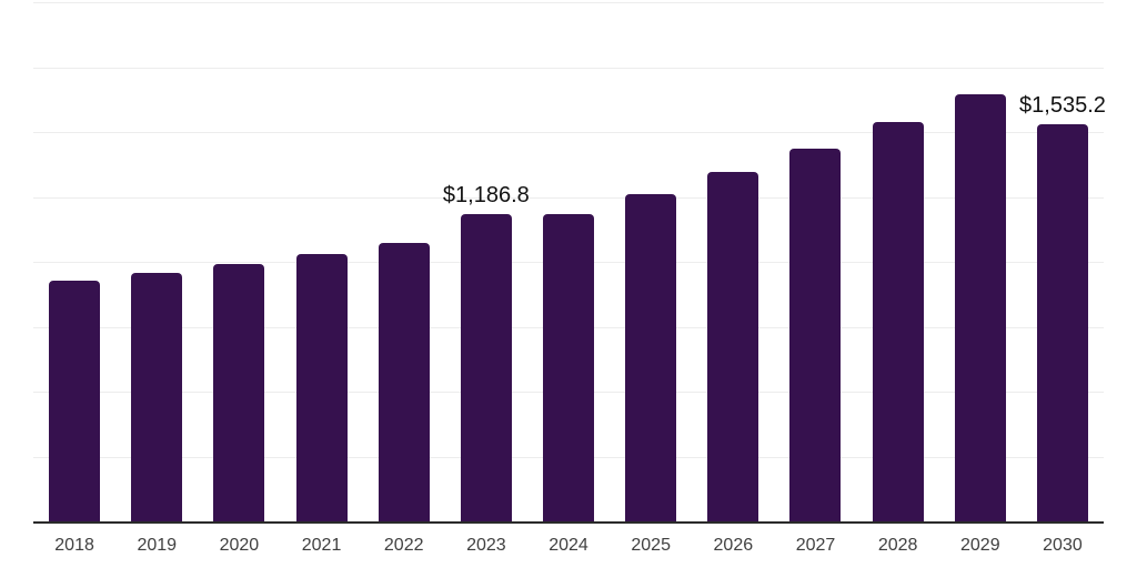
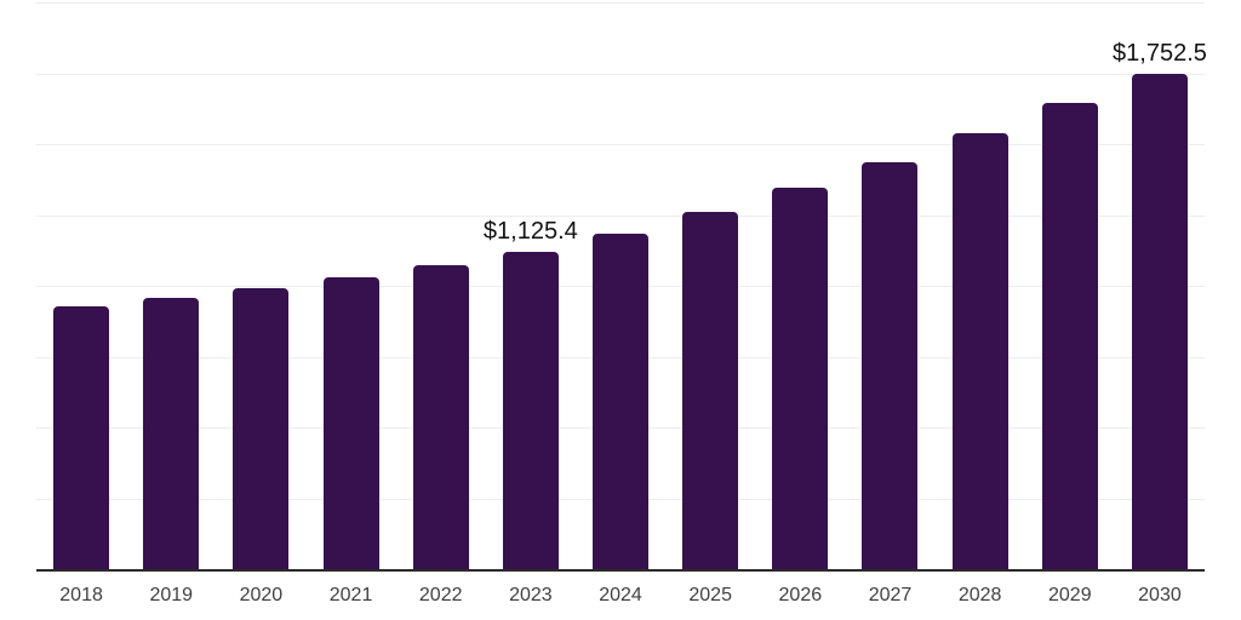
2023: $1,186.8 -> $1,125.4
2030: $1,535.2 -> $1,752.5
